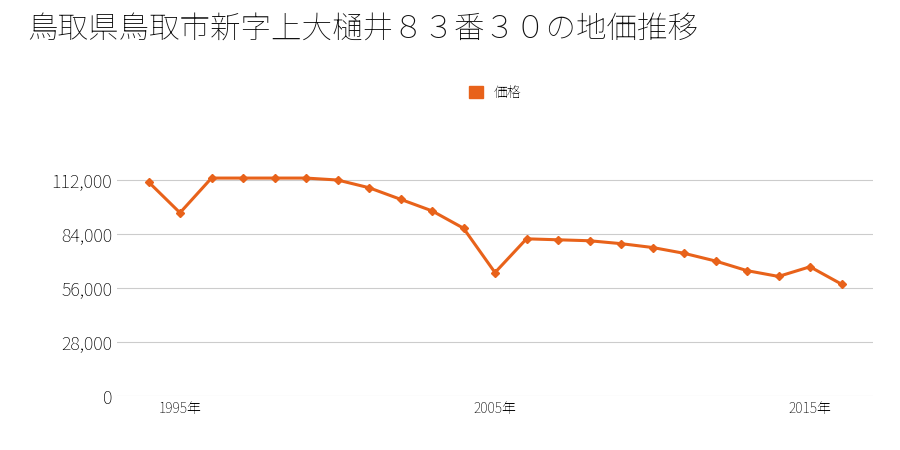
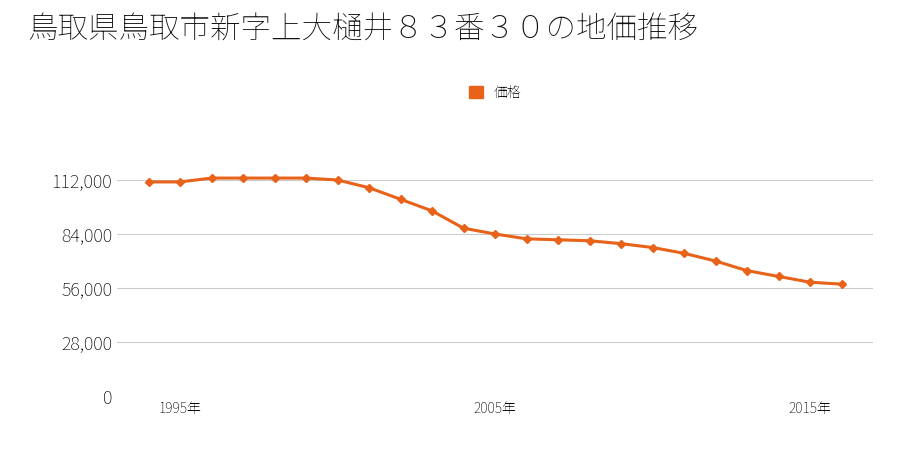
1995年: 95,000 -> 111,000
2005年: 64,000 -> 84,000
2015年: 67,000 -> 59,000
